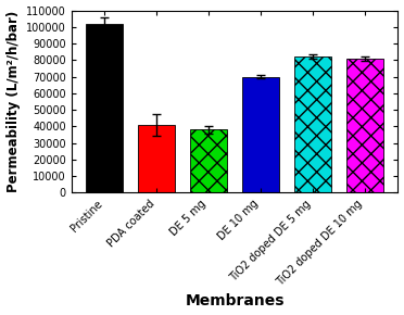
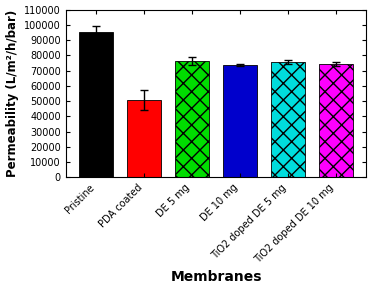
Pristine: 102000 -> 95000
PDA coated: 41000 -> 51000
DE 5 mg: 38000 -> 76000
DE 10 mg: 70000 -> 74000
TiO2 doped DE 5 mg: 82000 -> 76000
TiO2 doped DE 10 mg: 81000 -> 74000
